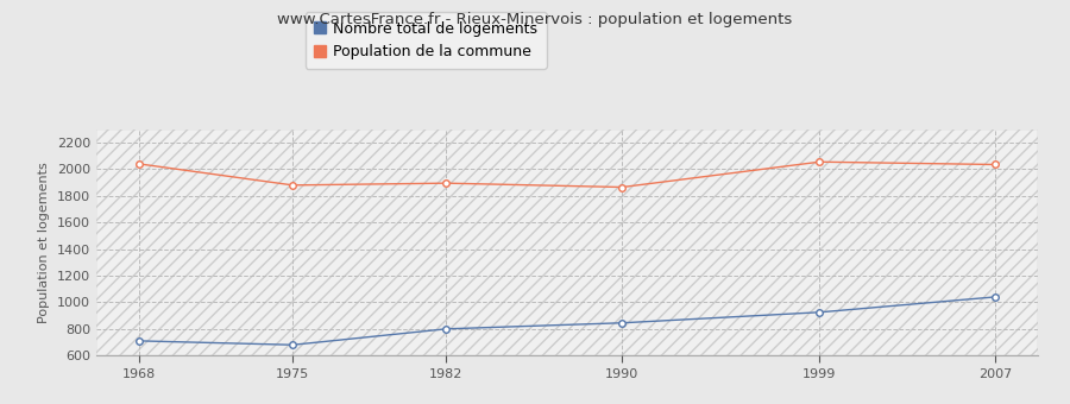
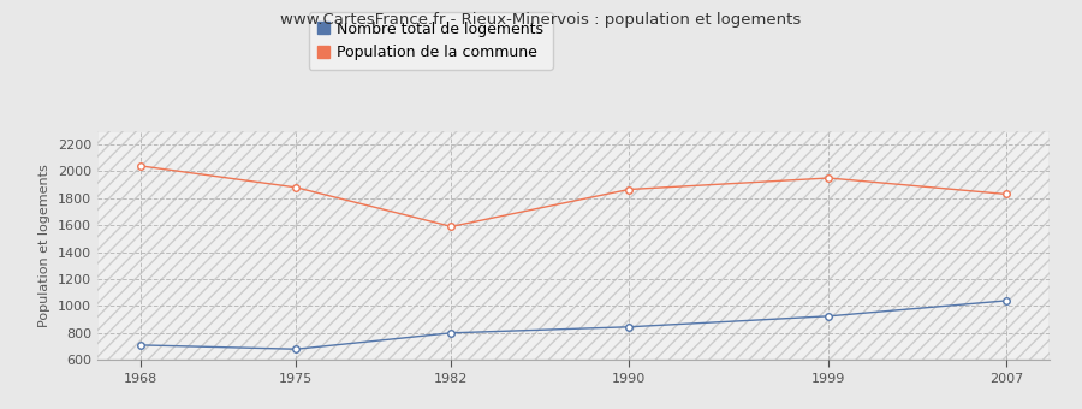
Population de la commune/1982: 1900 -> 1590
Population de la commune/1999: 2060 -> 1950
Population de la commune/2007: 2040 -> 1830
